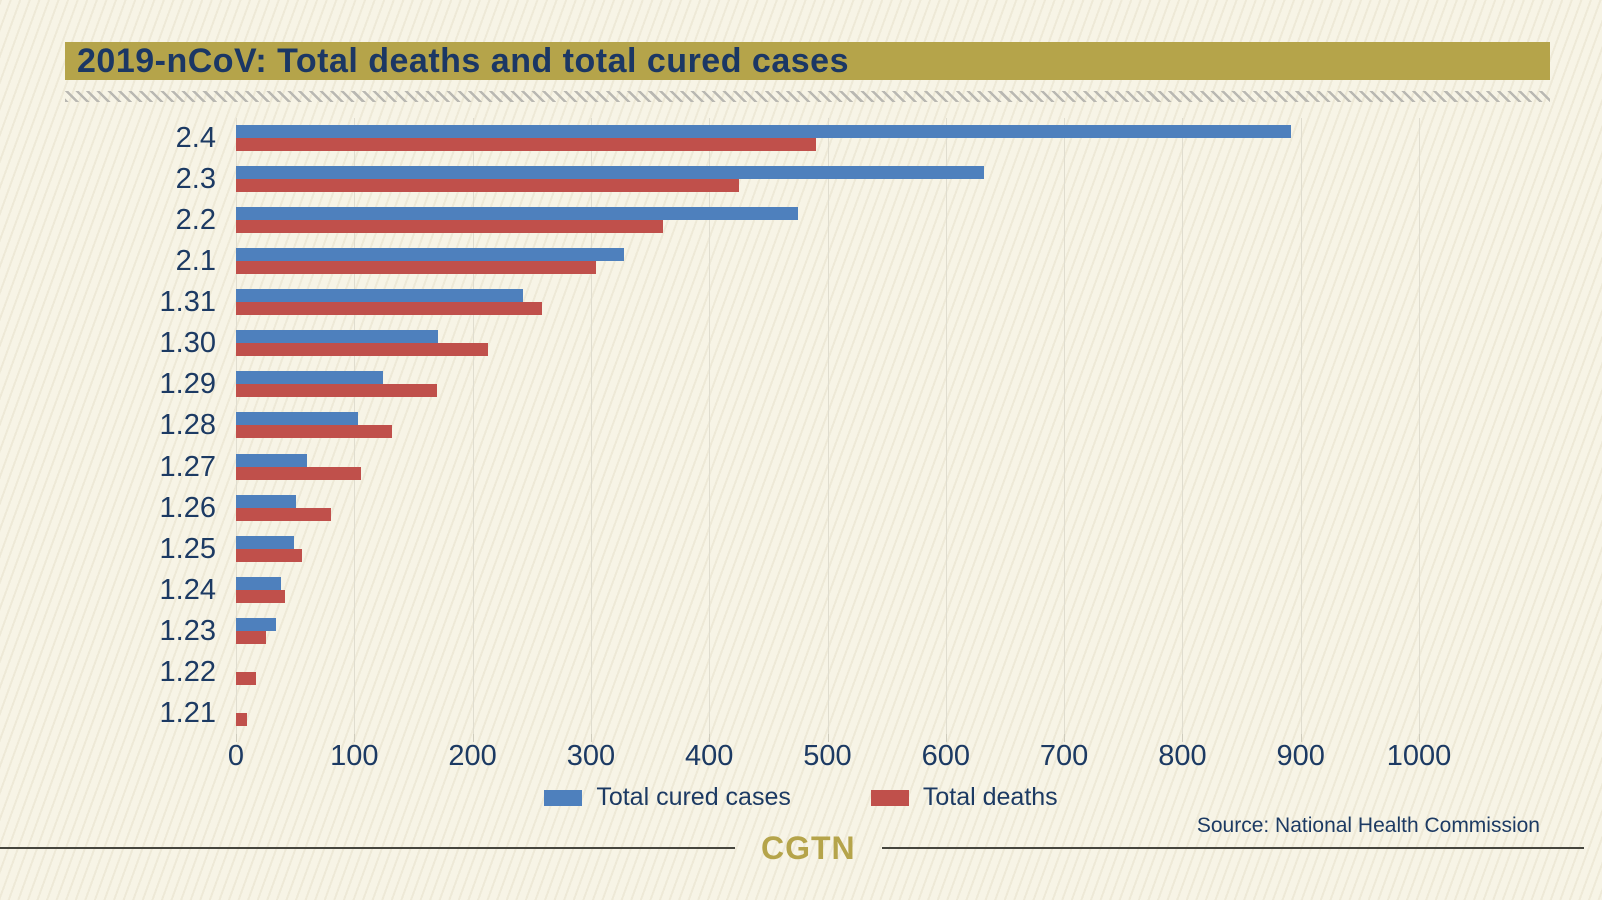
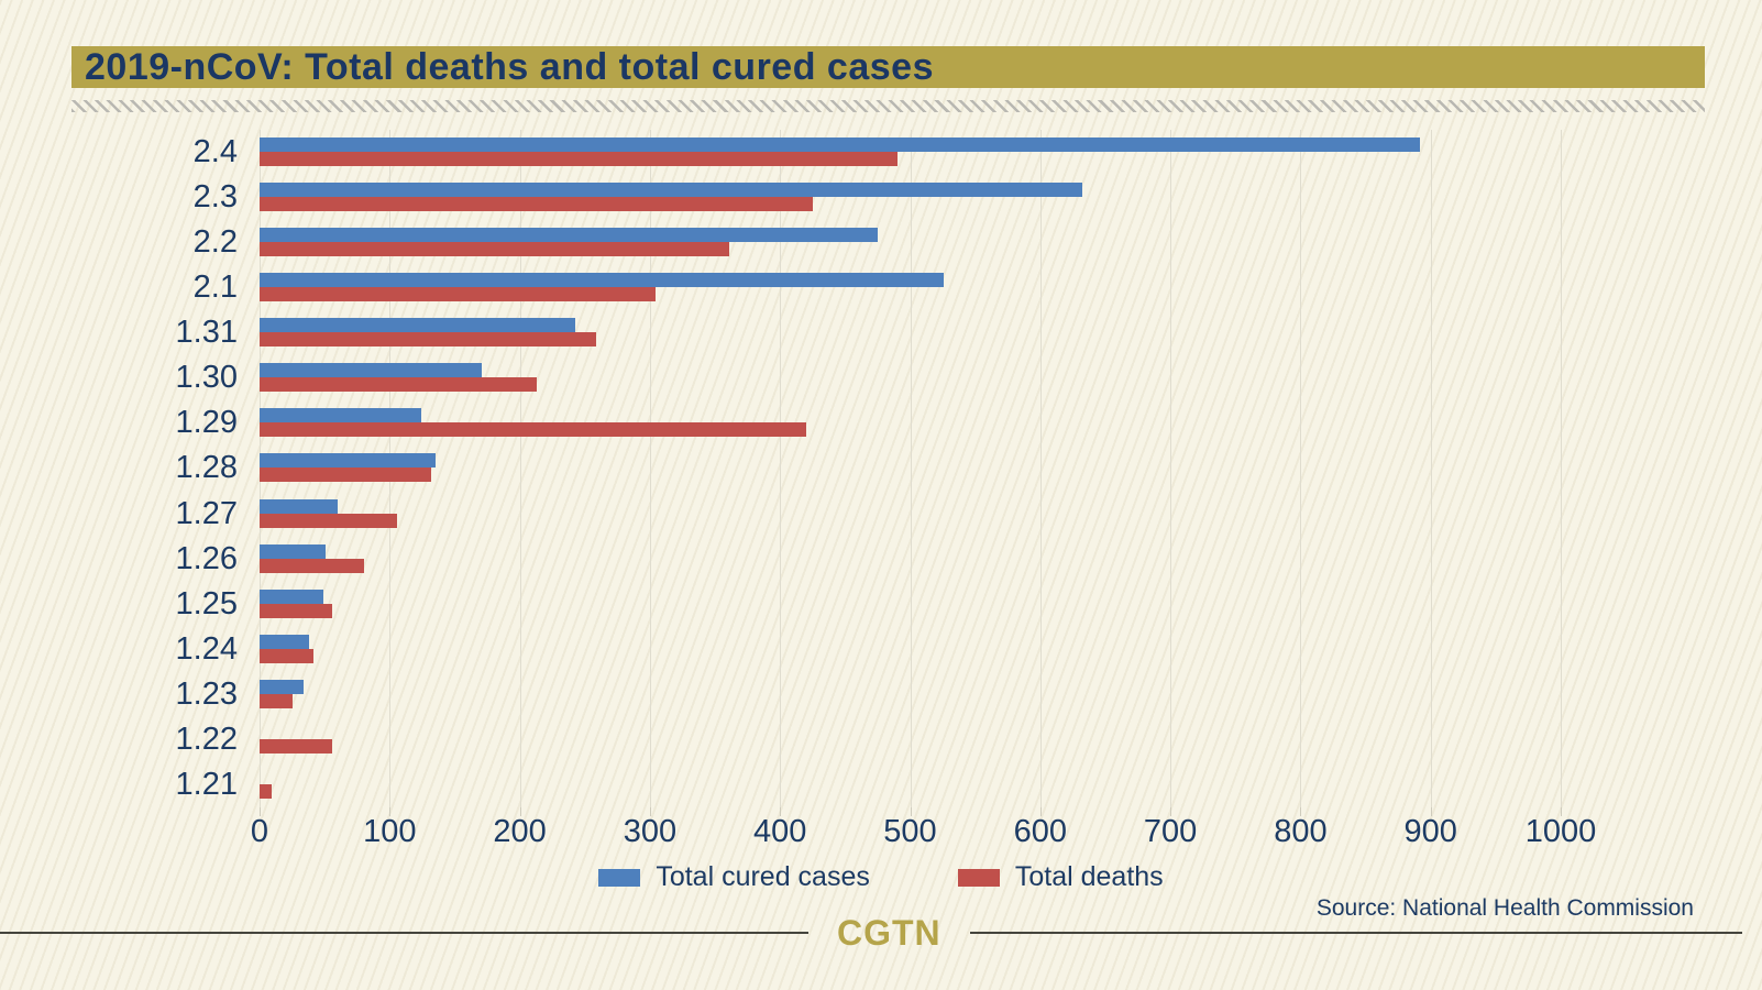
Total cured cases/2.1: 328 -> 526
Total deaths/1.29: 170 -> 420
Total cured cases/1.28: 103 -> 135
Total deaths/1.22: 17 -> 56
